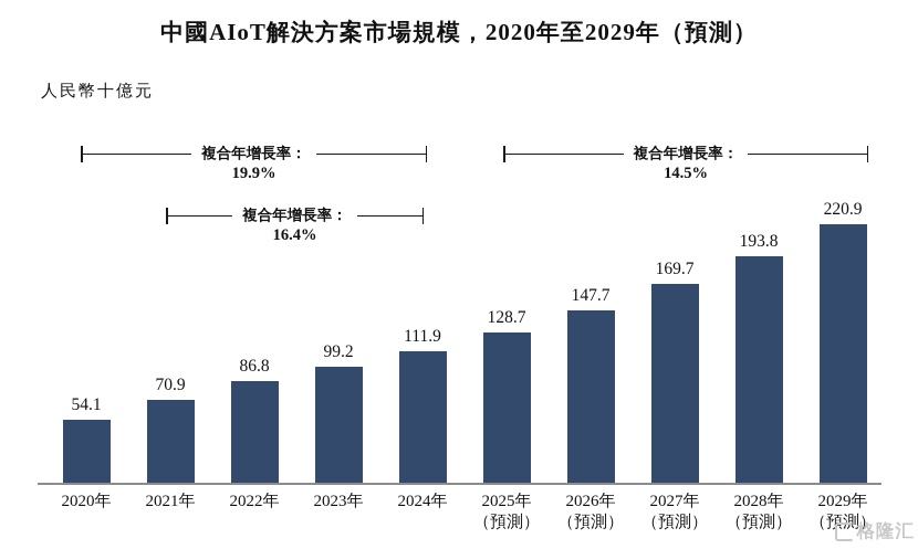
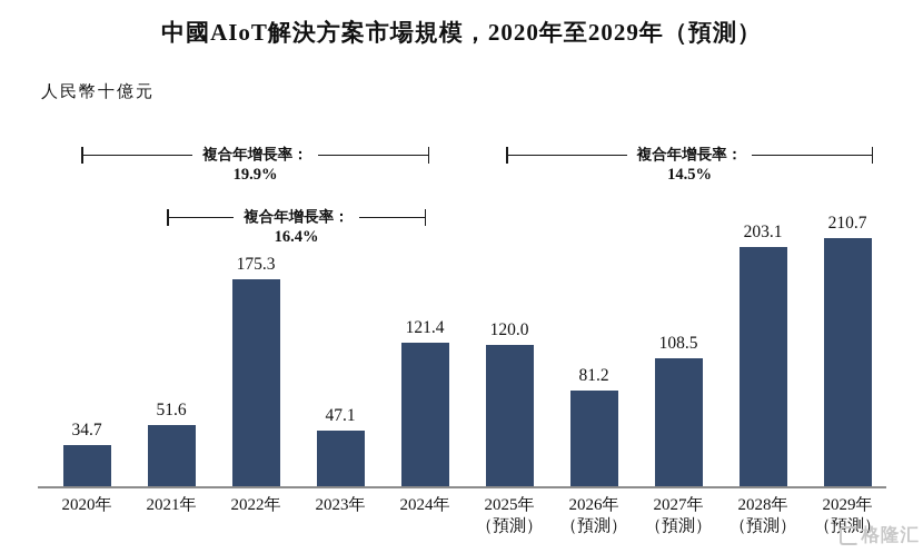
2020年: 54.1 -> 34.7
2021年: 70.9 -> 51.6
2022年: 86.8 -> 175.3
2023年: 99.2 -> 47.1
2024年: 111.9 -> 121.4
2025年（預測）: 128.7 -> 120.0
2026年（預測）: 147.7 -> 81.2
2027年（預測）: 169.7 -> 108.5
2028年（預測）: 193.8 -> 203.1
2029年（預測）: 220.9 -> 210.7
